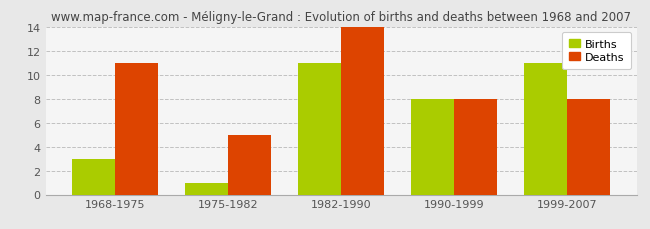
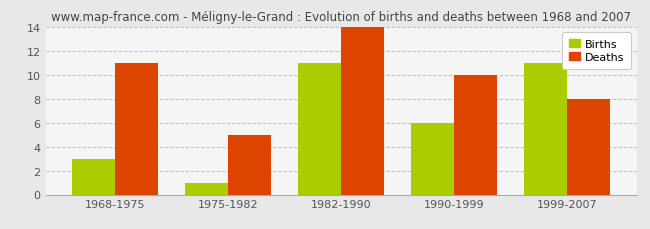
Births/1990-1999: 8 -> 6
Deaths/1990-1999: 8 -> 10
